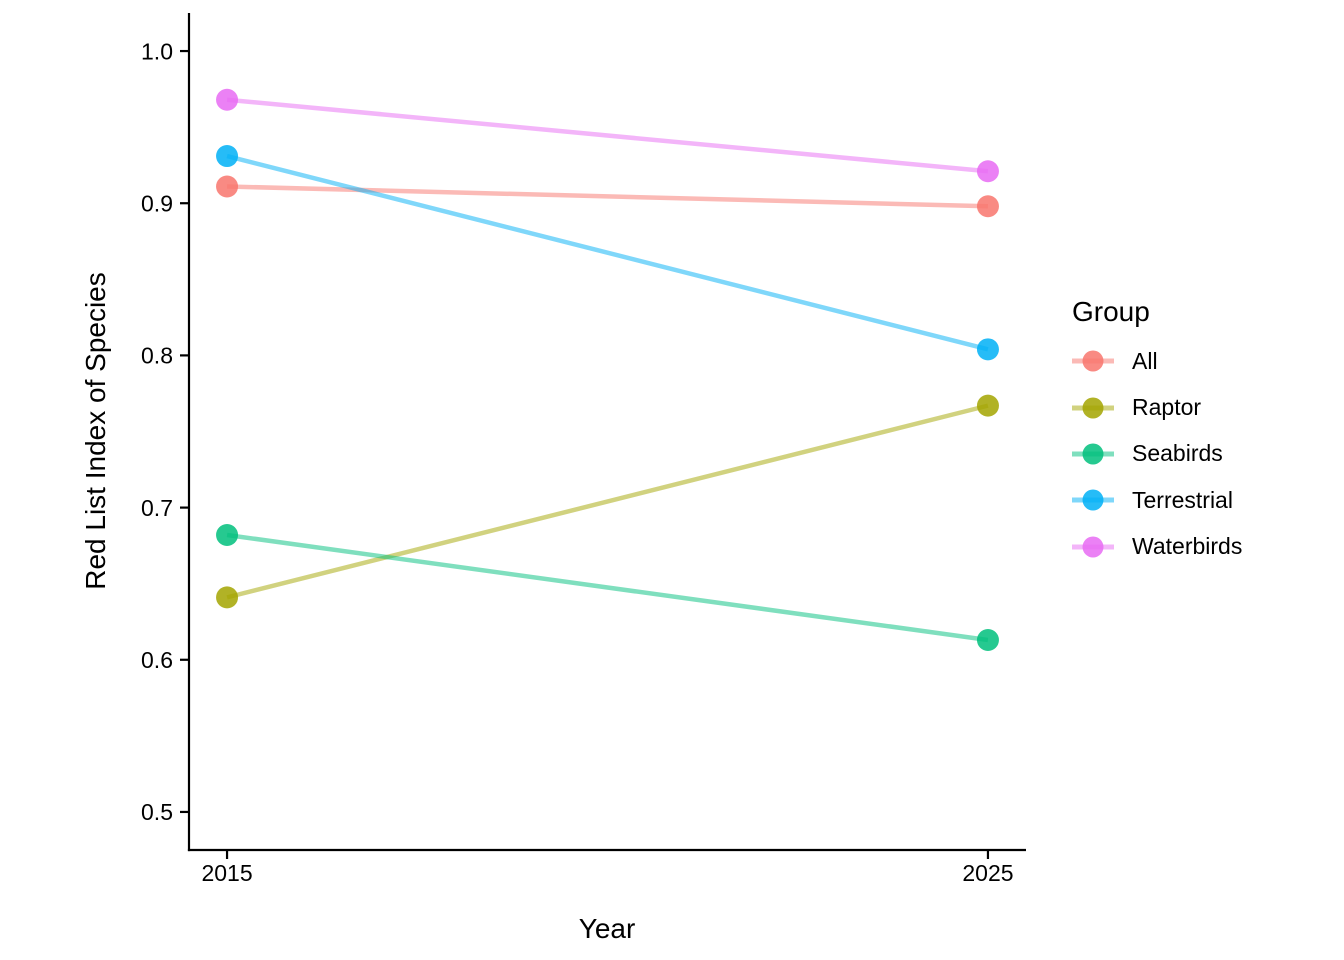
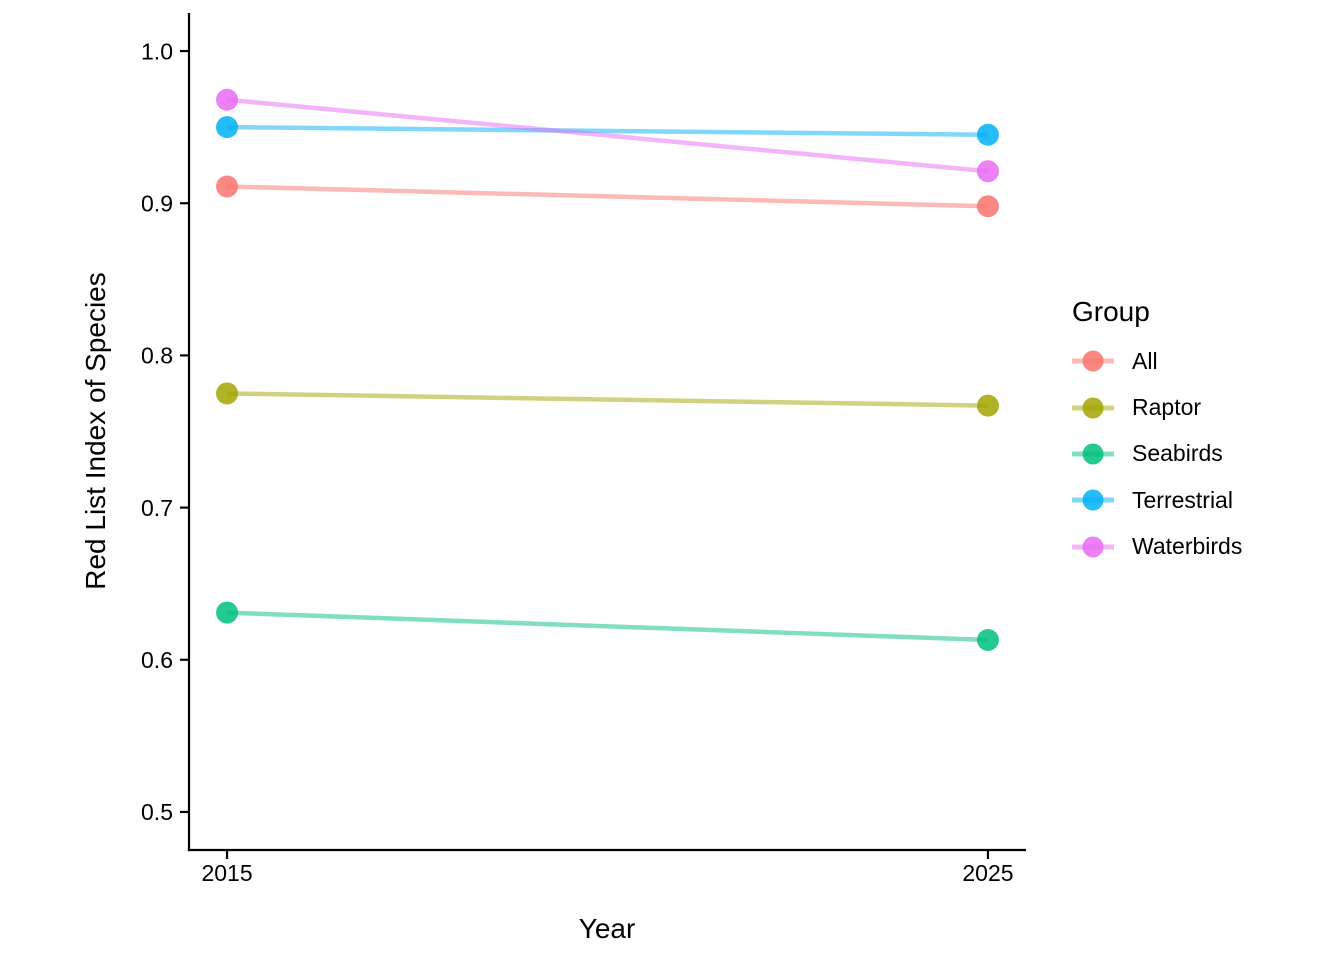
Raptor/2015: 0.641 -> 0.775
Seabirds/2015: 0.682 -> 0.631
Terrestrial/2015: 0.931 -> 0.950
Terrestrial/2025: 0.804 -> 0.945
